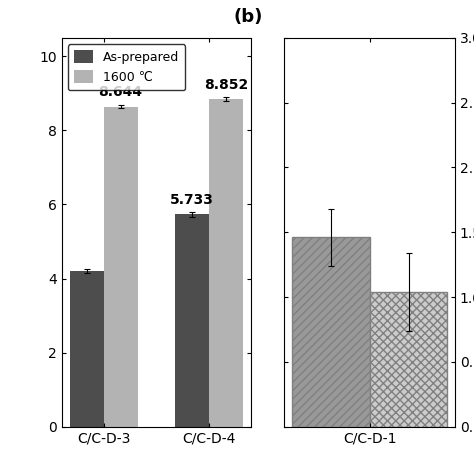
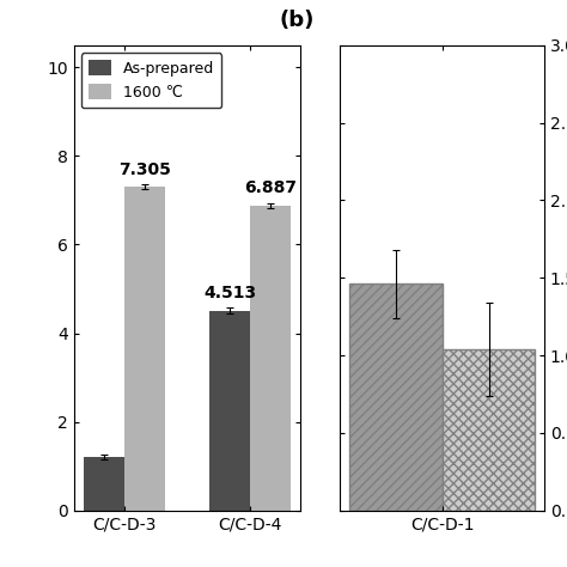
As-prepared/C/C-D-3: 4.20 -> 1.20
1600 ℃/C/C-D-3: 8.644 -> 7.305
As-prepared/C/C-D-4: 5.733 -> 4.513
1600 ℃/C/C-D-4: 8.852 -> 6.887
